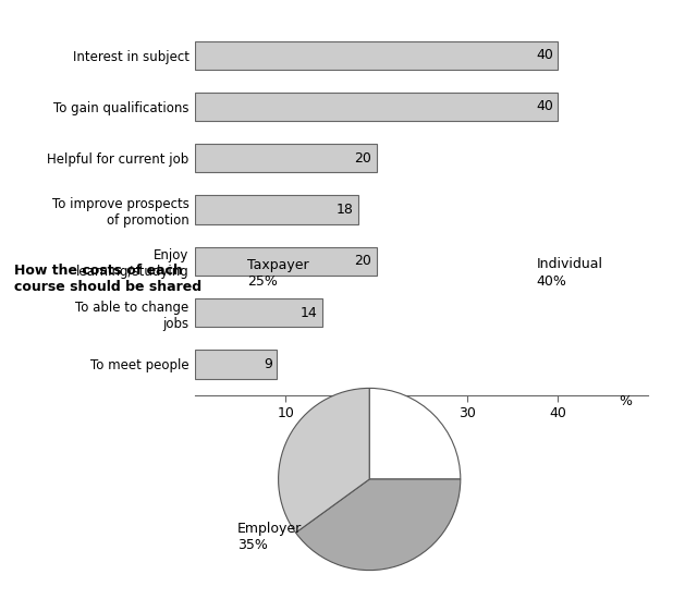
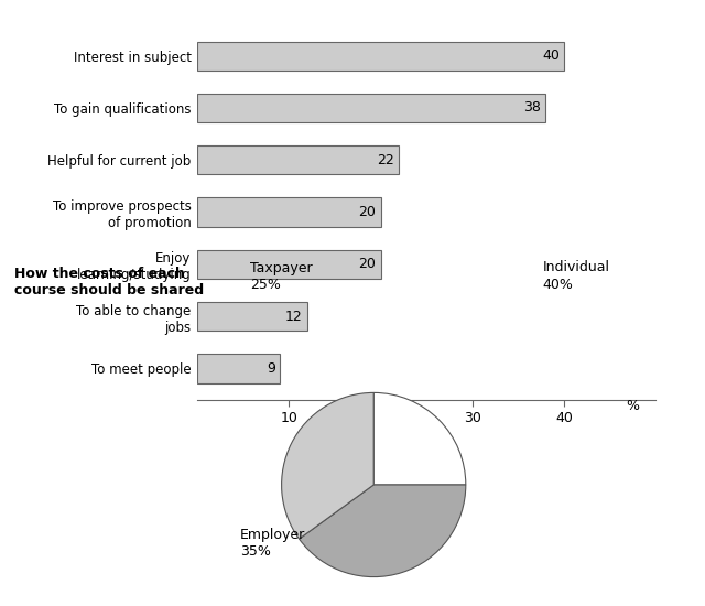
To gain qualifications: 40 -> 38
Helpful for current job: 20 -> 22
To improve prospects of promotion: 18 -> 20
To able to change jobs: 14 -> 12
